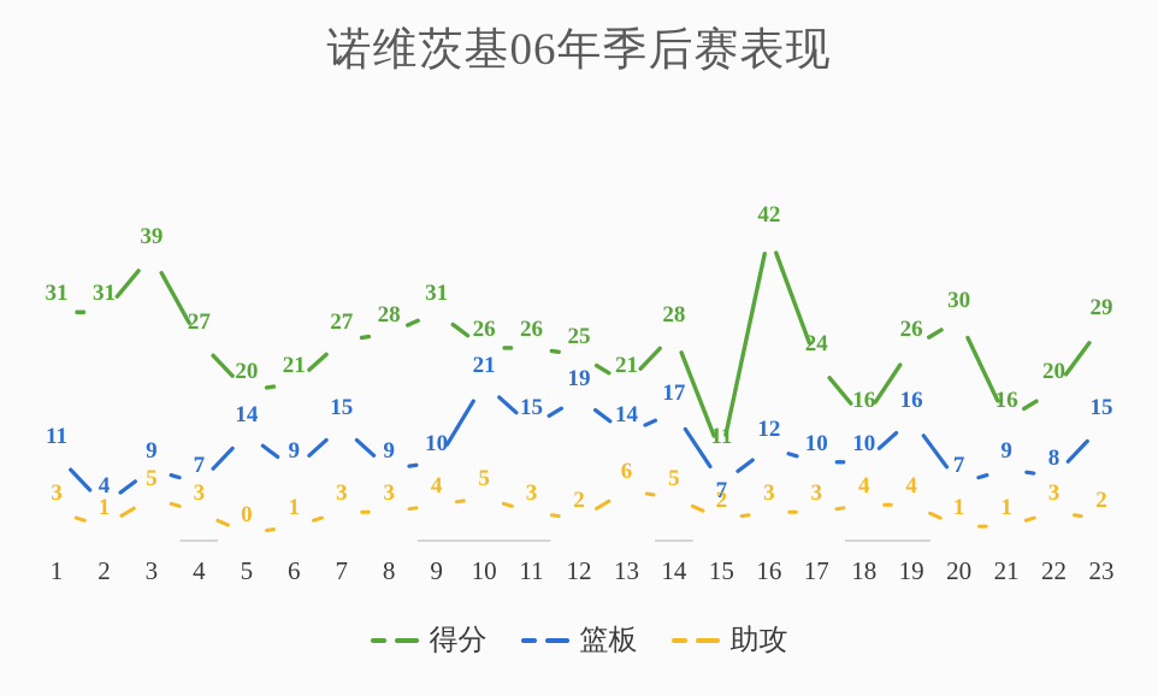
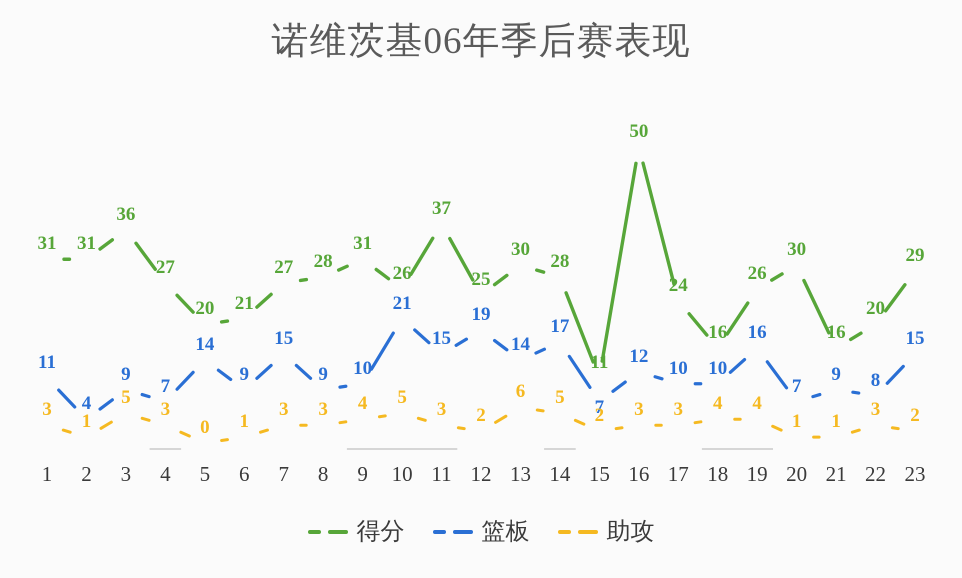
得分/3: 39 -> 36
得分/11: 26 -> 37
得分/13: 21 -> 30
得分/16: 42 -> 50
